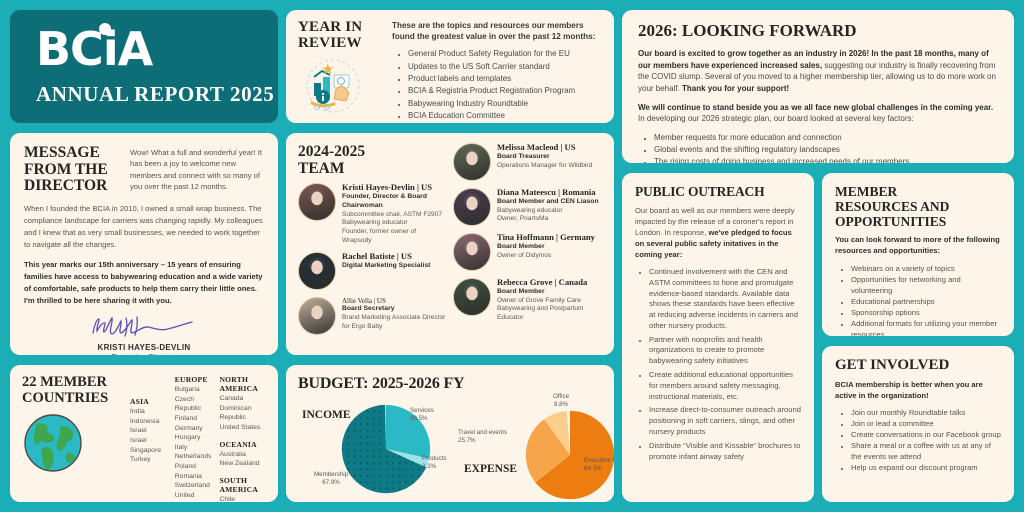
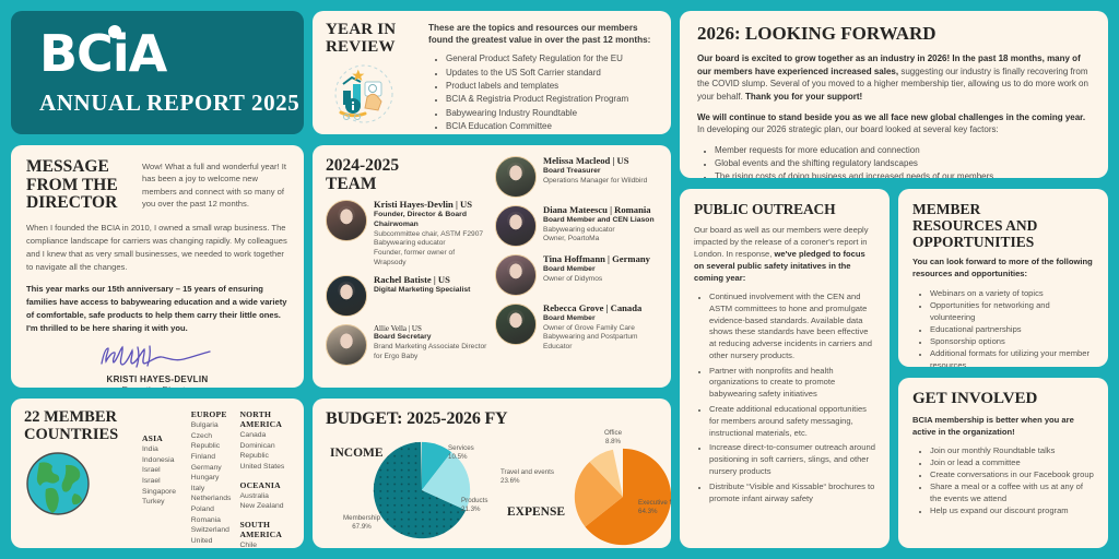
INCOME/Services: 28.5% -> 10.5%
INCOME/Products: 3.3% -> 21.3%
EXPENSE/Travel and events: 25.7% -> 23.6%
